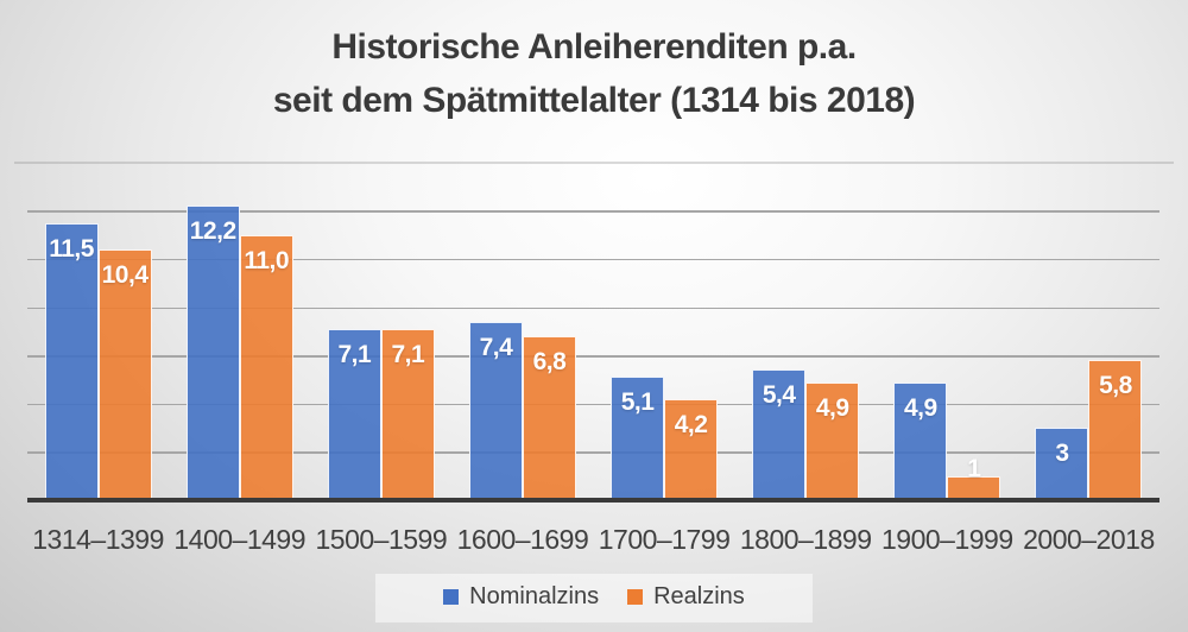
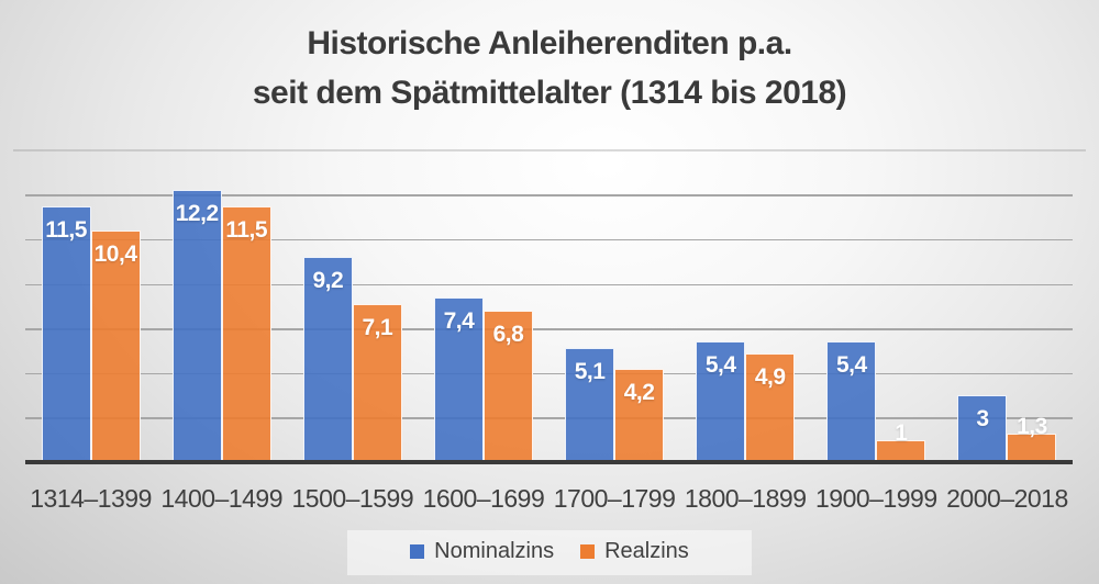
Realzins/1400–1499: 11,0 -> 11,5
Nominalzins/1500–1599: 7,1 -> 9,2
Nominalzins/1900–1999: 4,9 -> 5,4
Realzins/2000–2018: 5,8 -> 1,3
